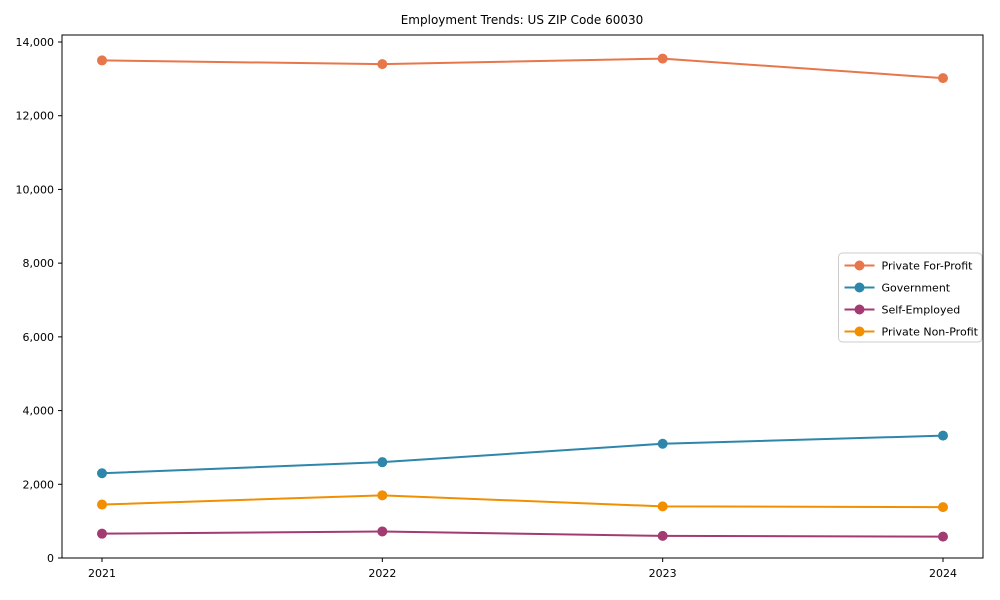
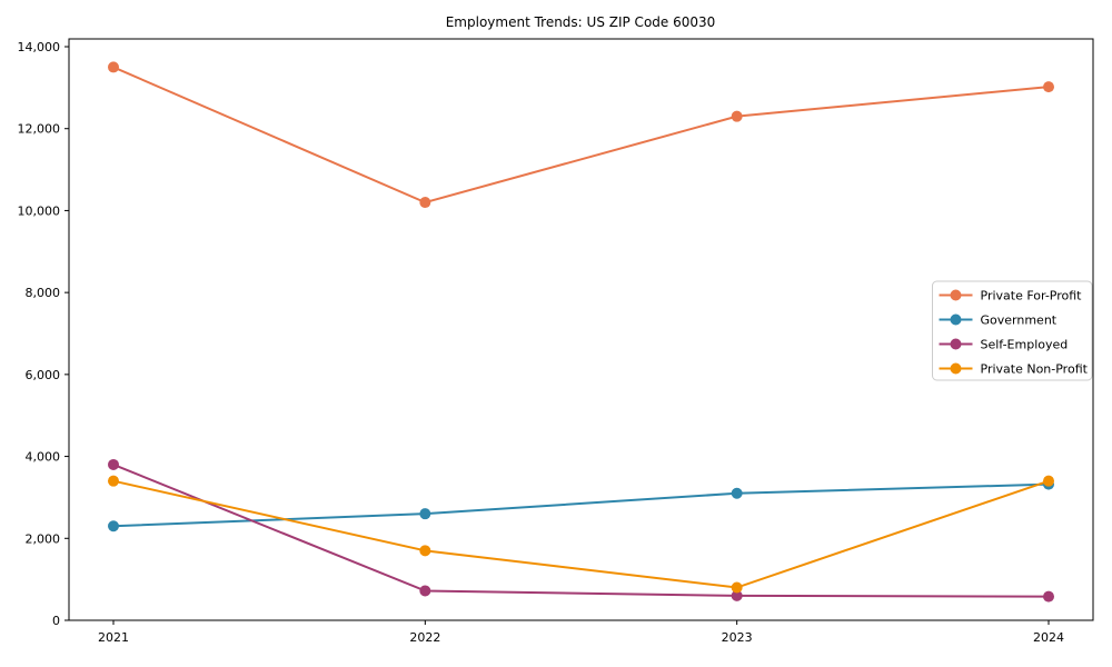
Self-Employed/2021: 700 -> 3800
Private Non-Profit/2021: 1400 -> 3400
Private For-Profit/2022: 13400 -> 10200
Private For-Profit/2023: 13600 -> 12300
Private Non-Profit/2023: 1400 -> 800
Private Non-Profit/2024: 1400 -> 3400
